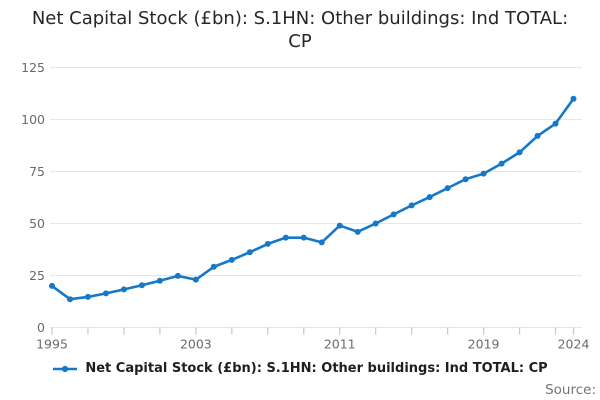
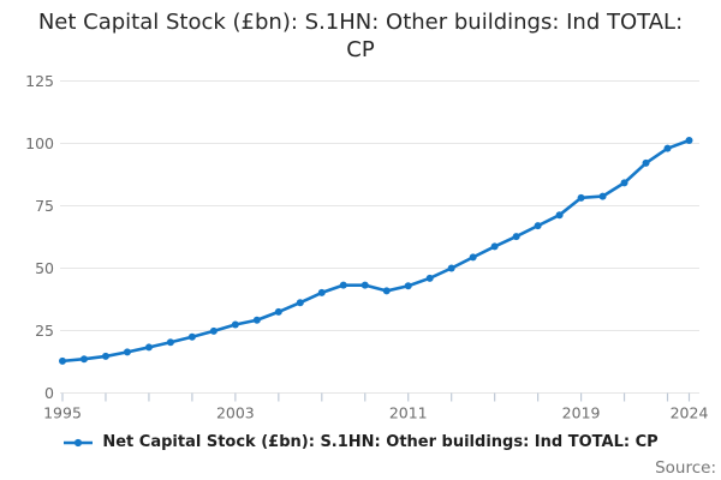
1995: 20 -> 13
2003: 23 -> 27
2011: 49 -> 43
2019: 74 -> 78
2024: 110 -> 101
